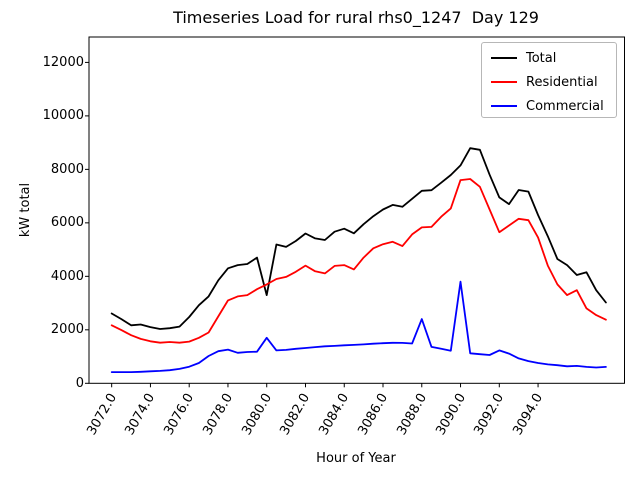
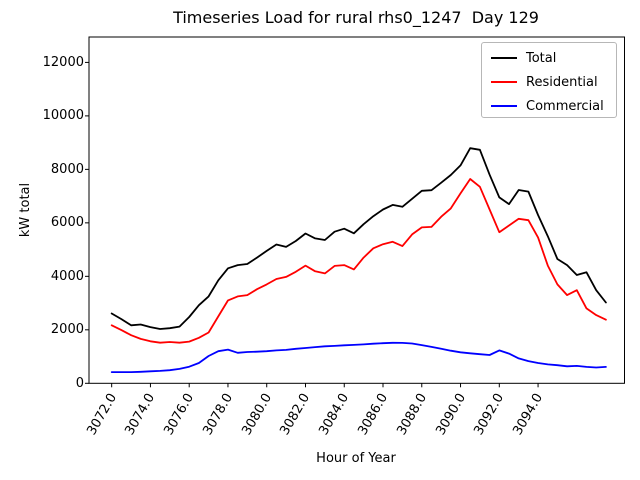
Total/3080.0: 3300 -> 5000
Commercial/3080.0: 1700 -> 1200
Commercial/3088.0: 2400 -> 1400
Residential/3090.0: 7600 -> 7100
Commercial/3090.0: 3800 -> 1200
